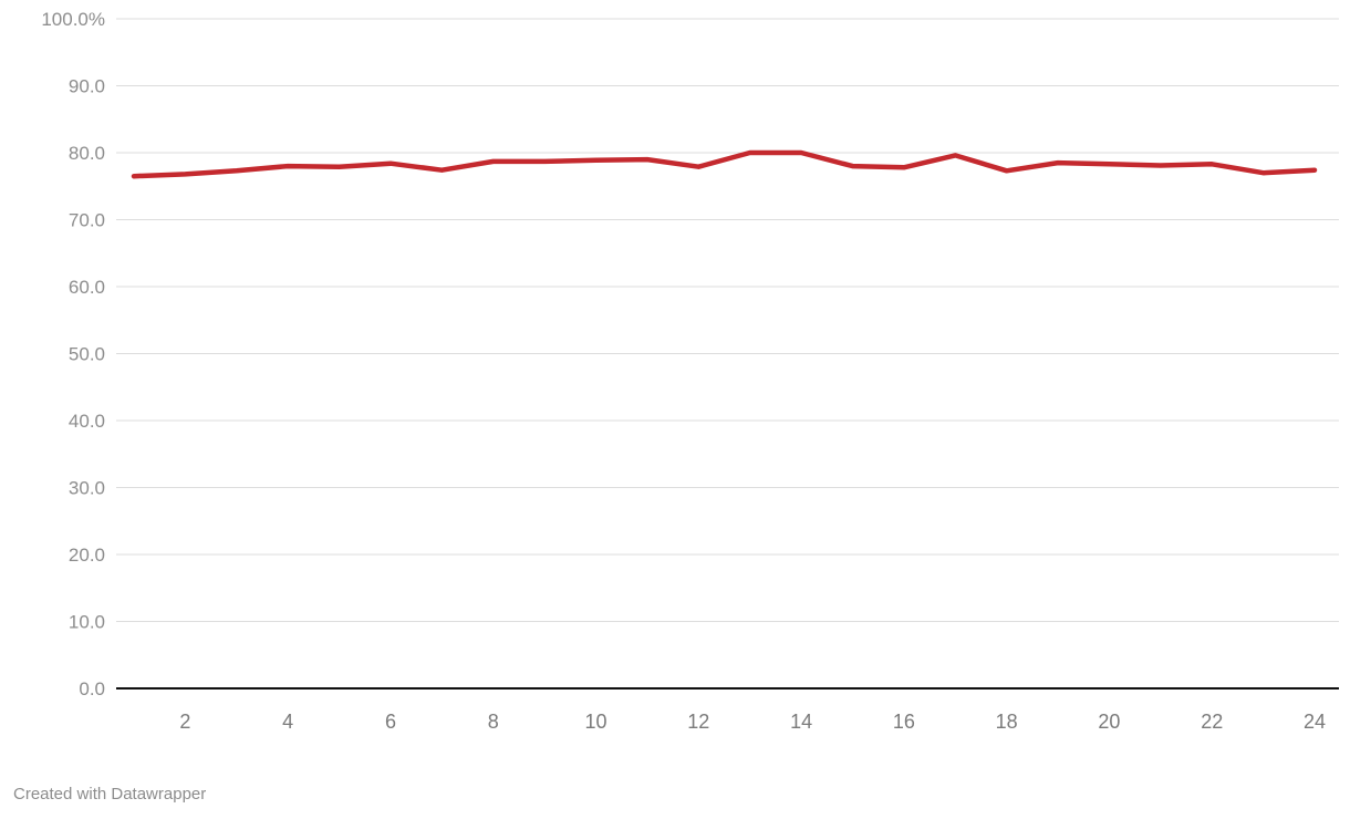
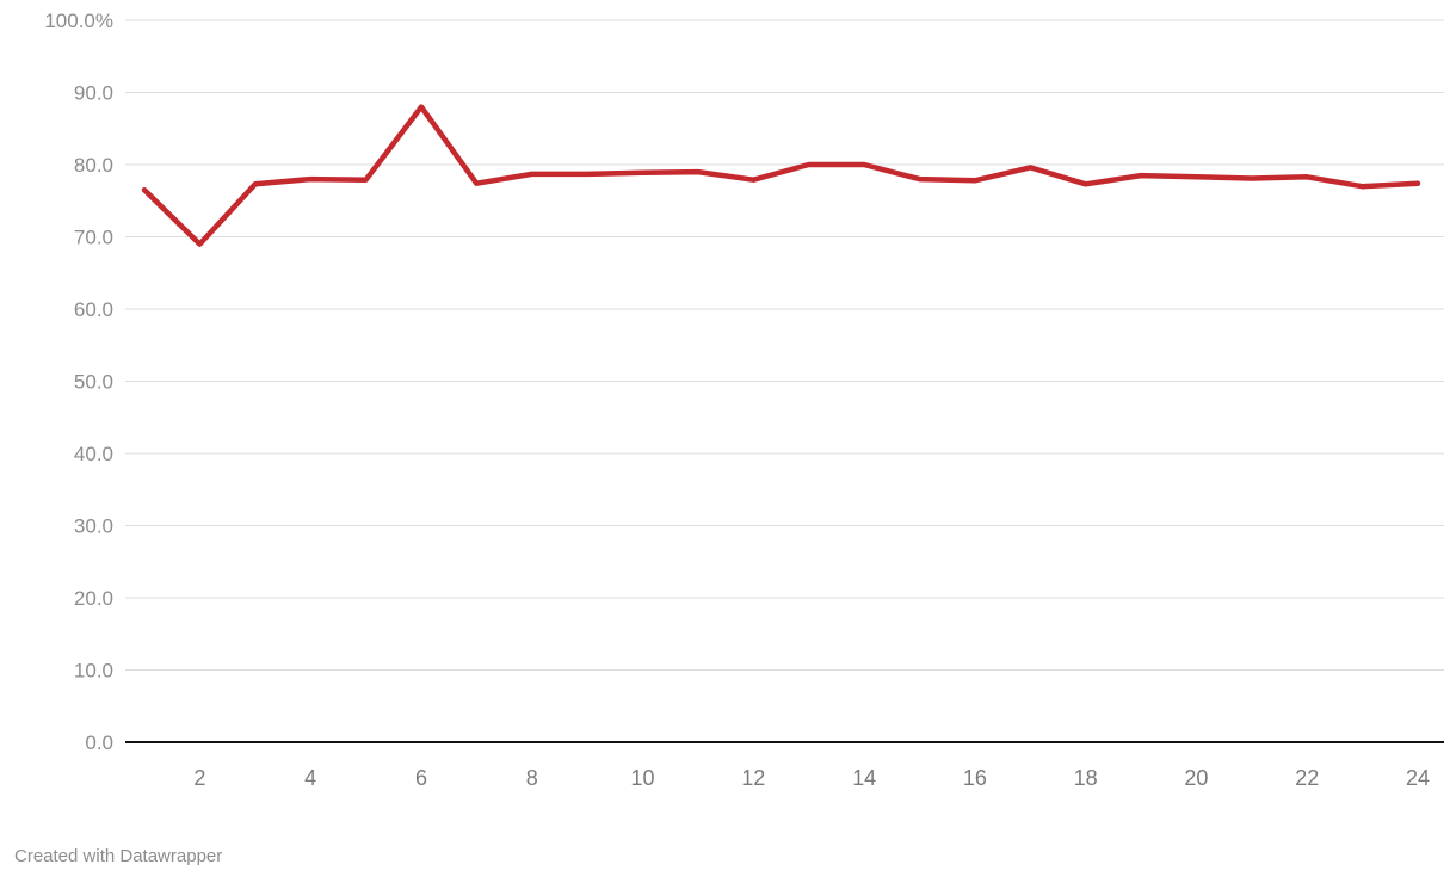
2: 77% -> 69%
6: 78% -> 88%
